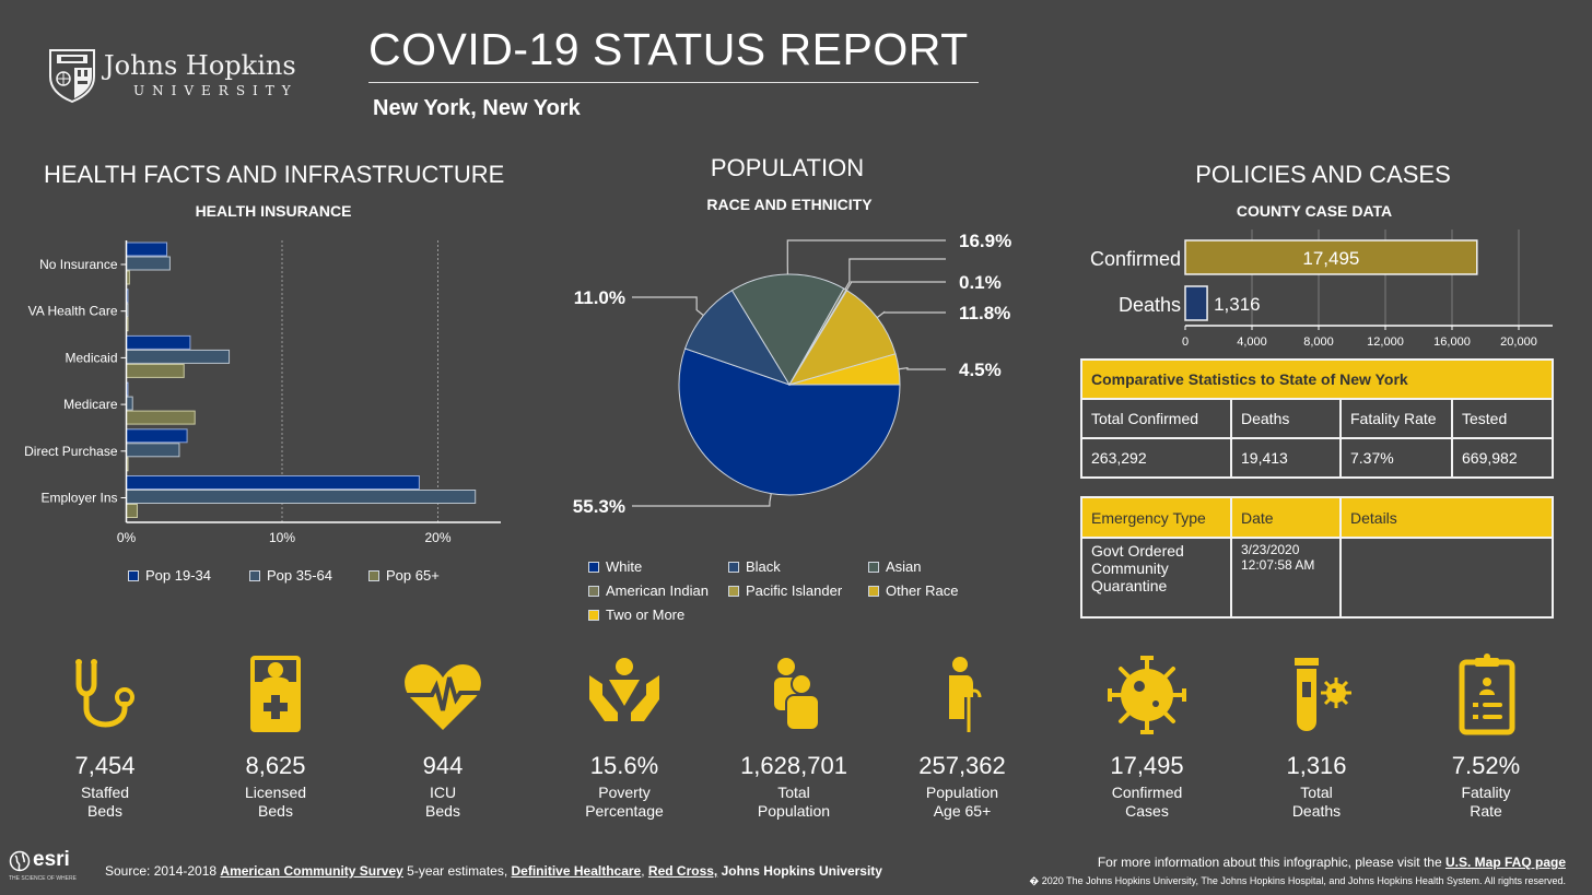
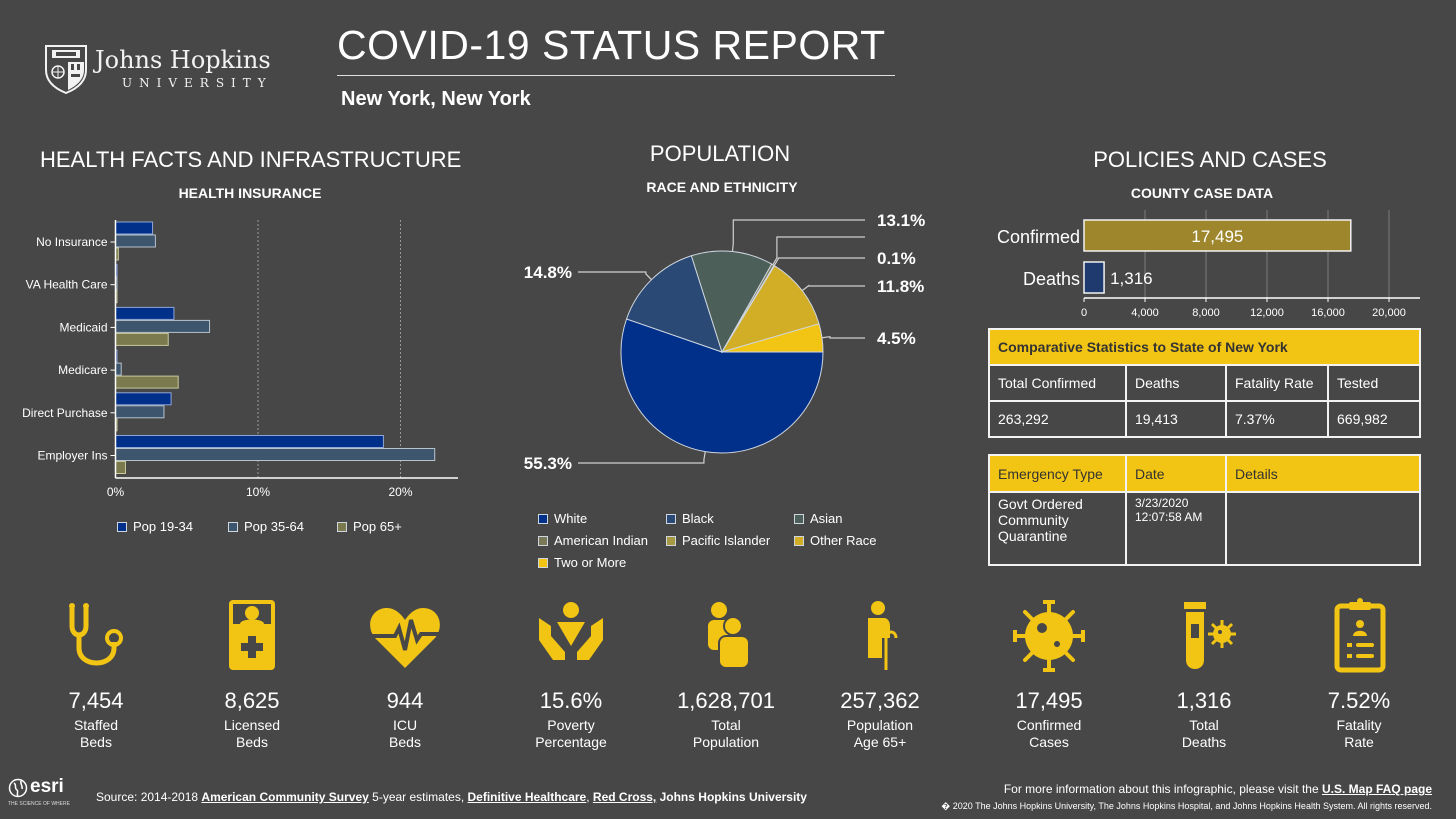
RACE AND ETHNICITY/Black: 11.0% -> 14.8%
RACE AND ETHNICITY/Asian: 16.9% -> 13.1%
